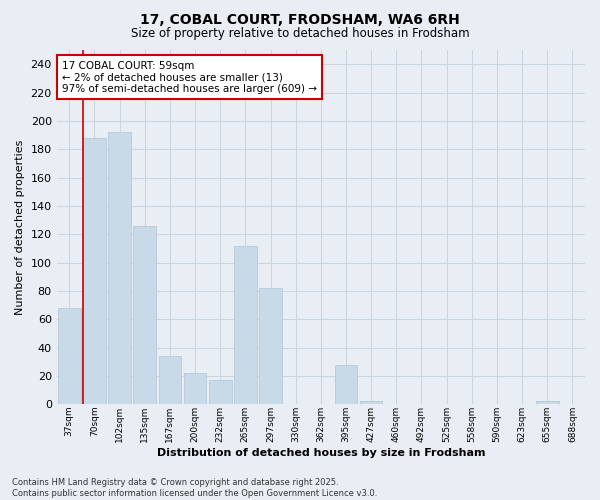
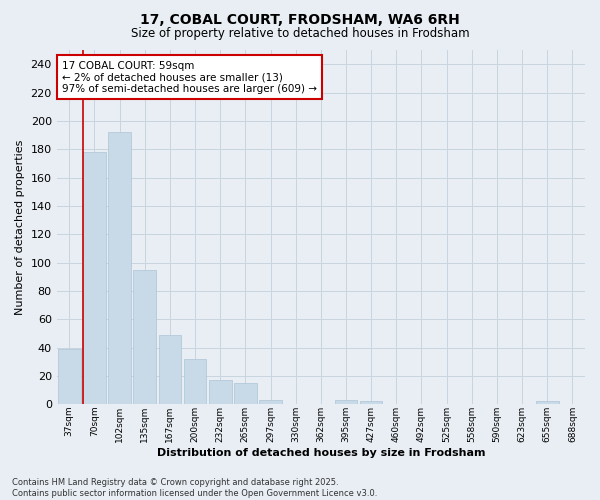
37sqm: 68 -> 39
70sqm: 188 -> 178
135sqm: 126 -> 95
167sqm: 34 -> 49
200sqm: 22 -> 32
265sqm: 112 -> 15
297sqm: 82 -> 3
395sqm: 28 -> 3
